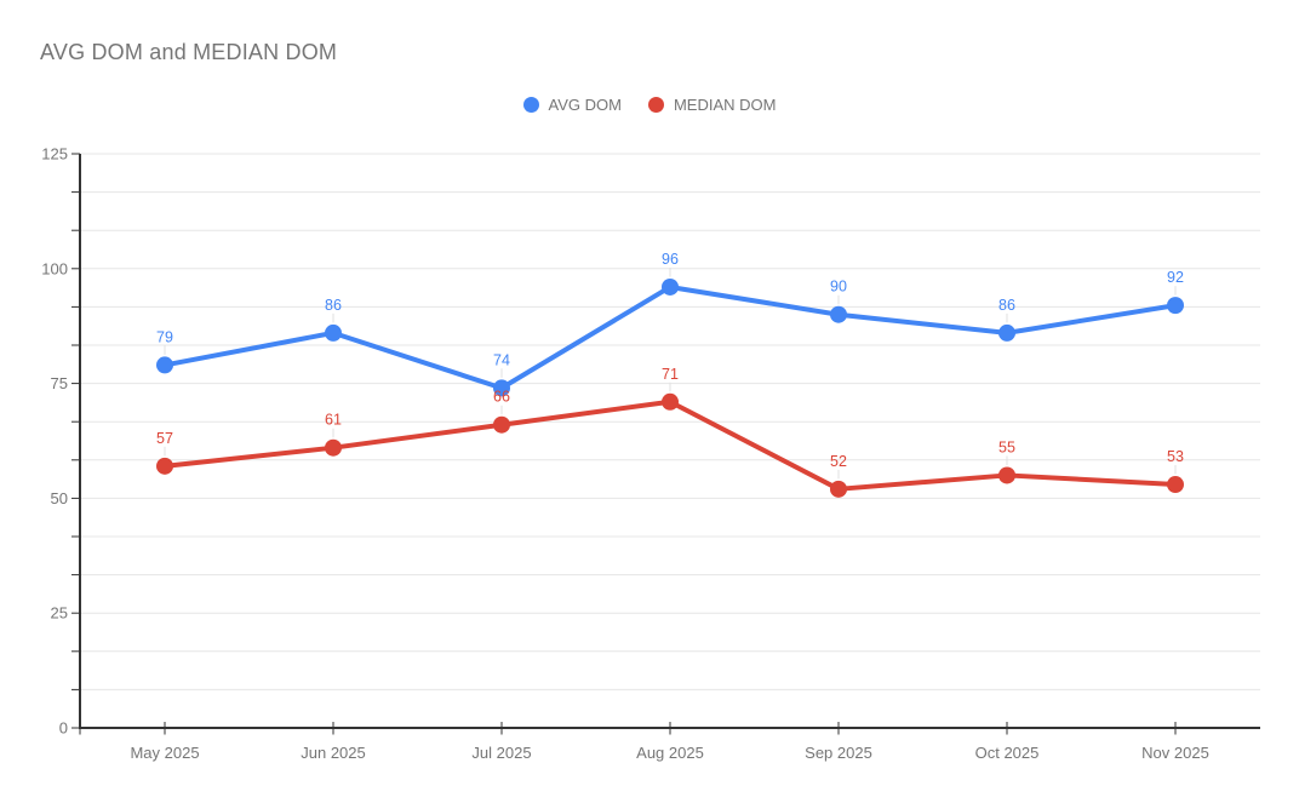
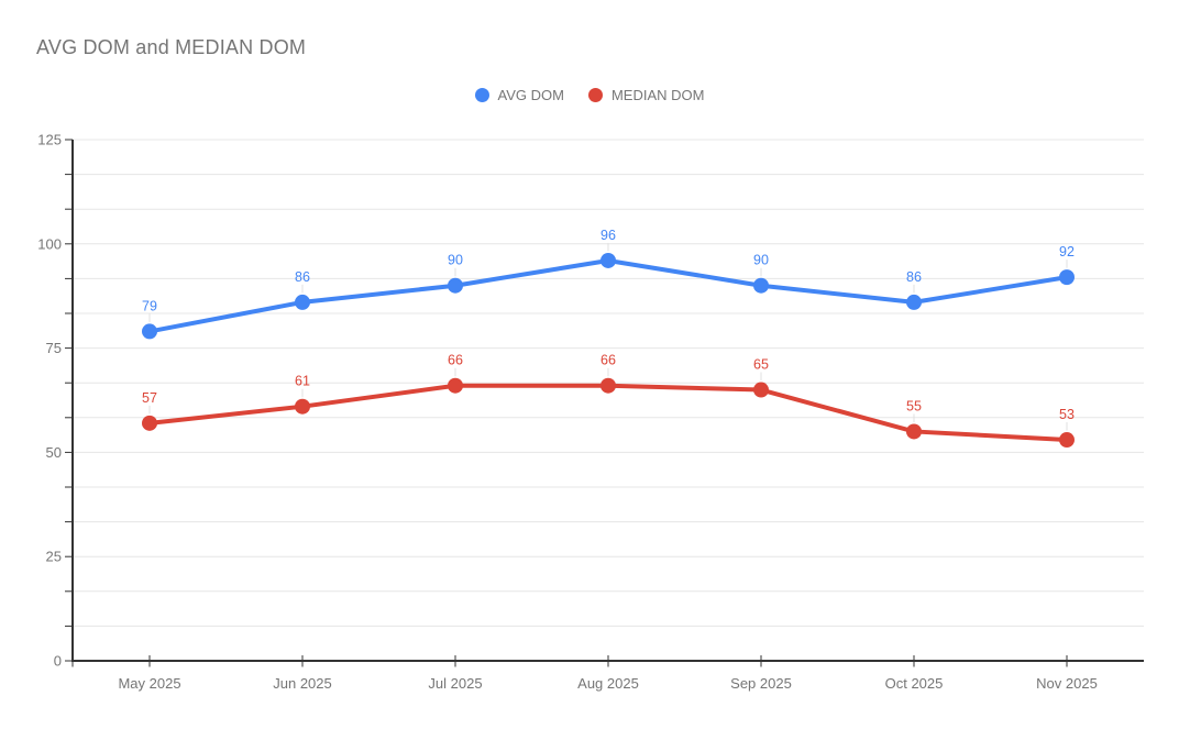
AVG DOM/Jul 2025: 74 -> 90
MEDIAN DOM/Aug 2025: 71 -> 66
MEDIAN DOM/Sep 2025: 52 -> 65
